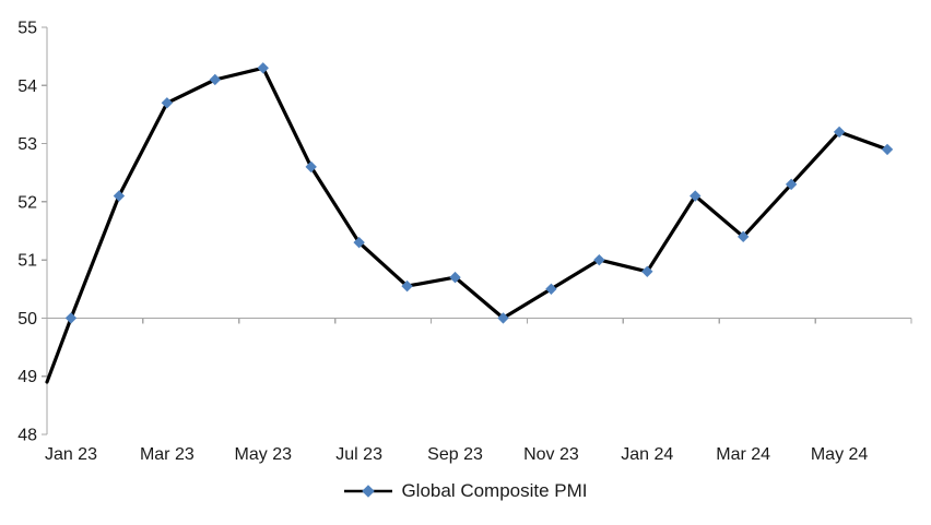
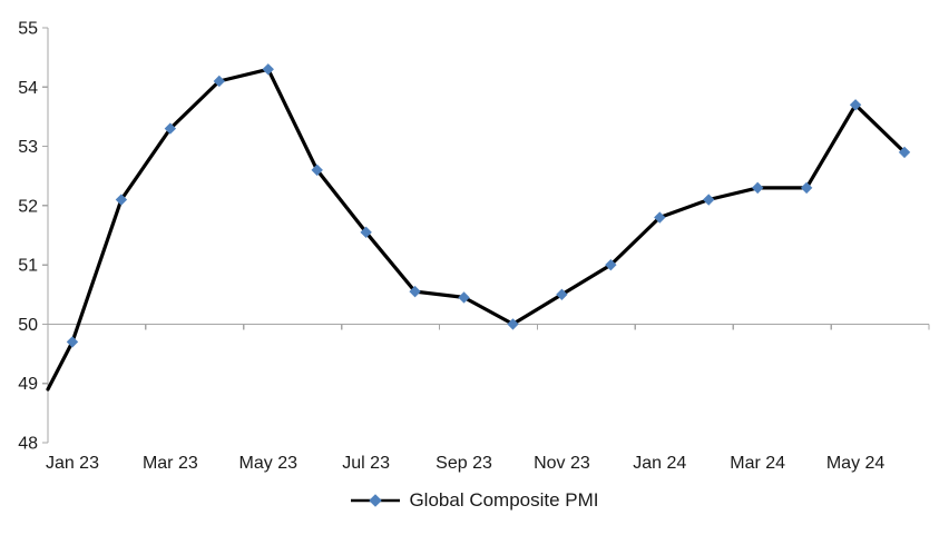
Jan 23: 50.0 -> 49.7
Mar 23: 53.7 -> 53.3
Jul 23: 51.3 -> 51.5
Sep 23: 50.7 -> 50.5
Jan 24: 50.8 -> 51.8
Mar 24: 51.4 -> 52.3
May 24: 53.2 -> 53.7
